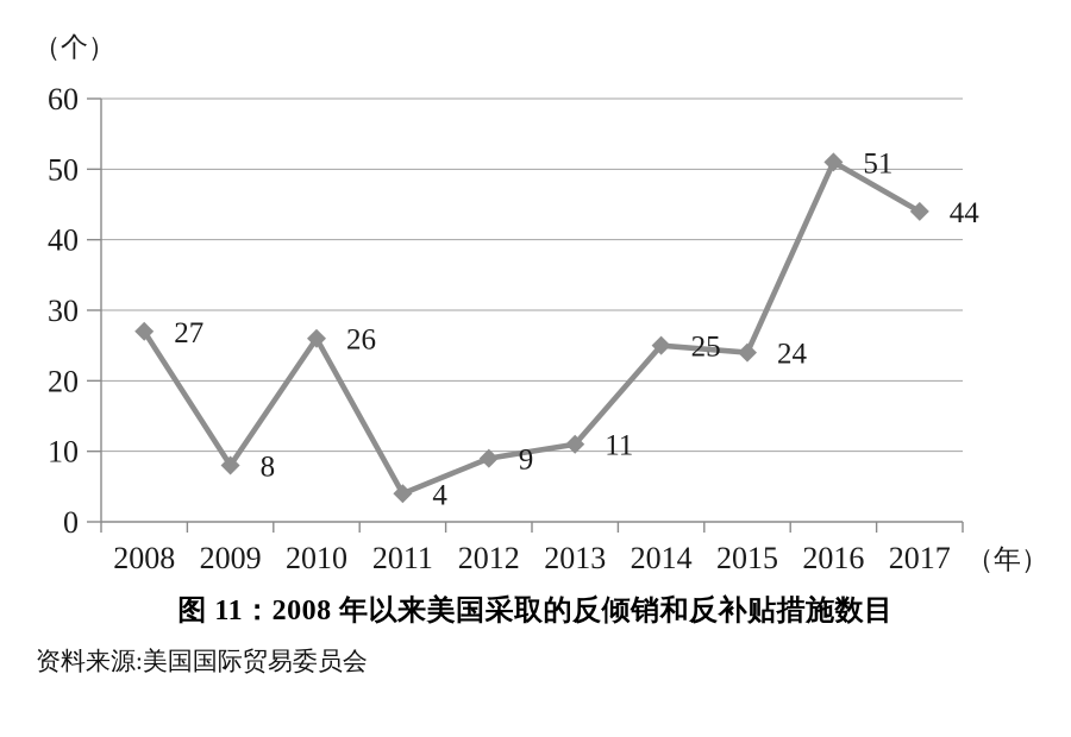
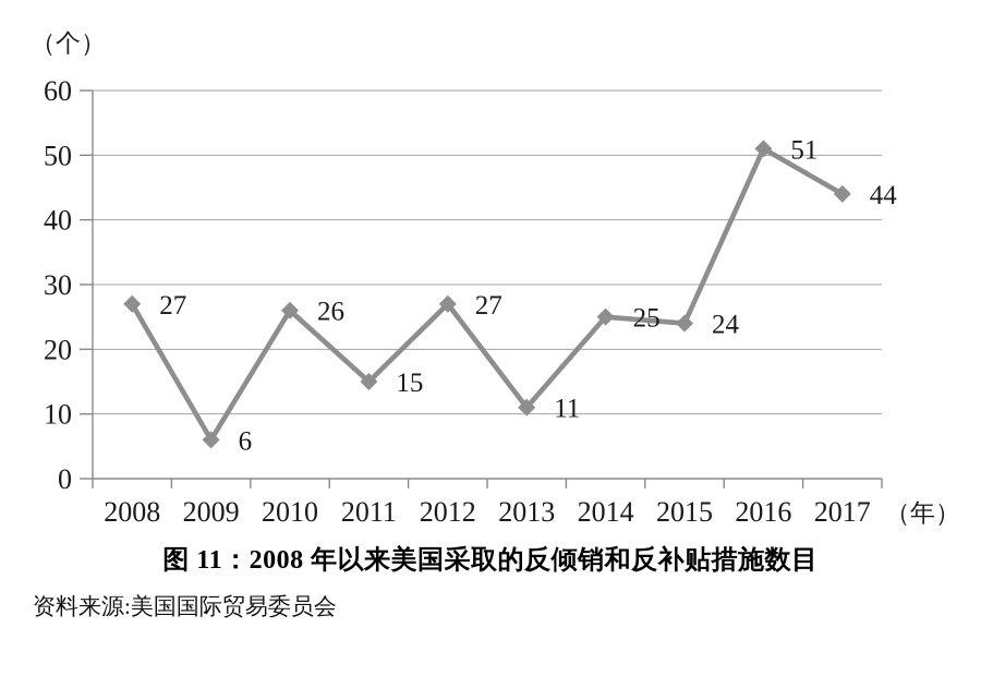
2009: 8 -> 6
2011: 4 -> 15
2012: 9 -> 27
